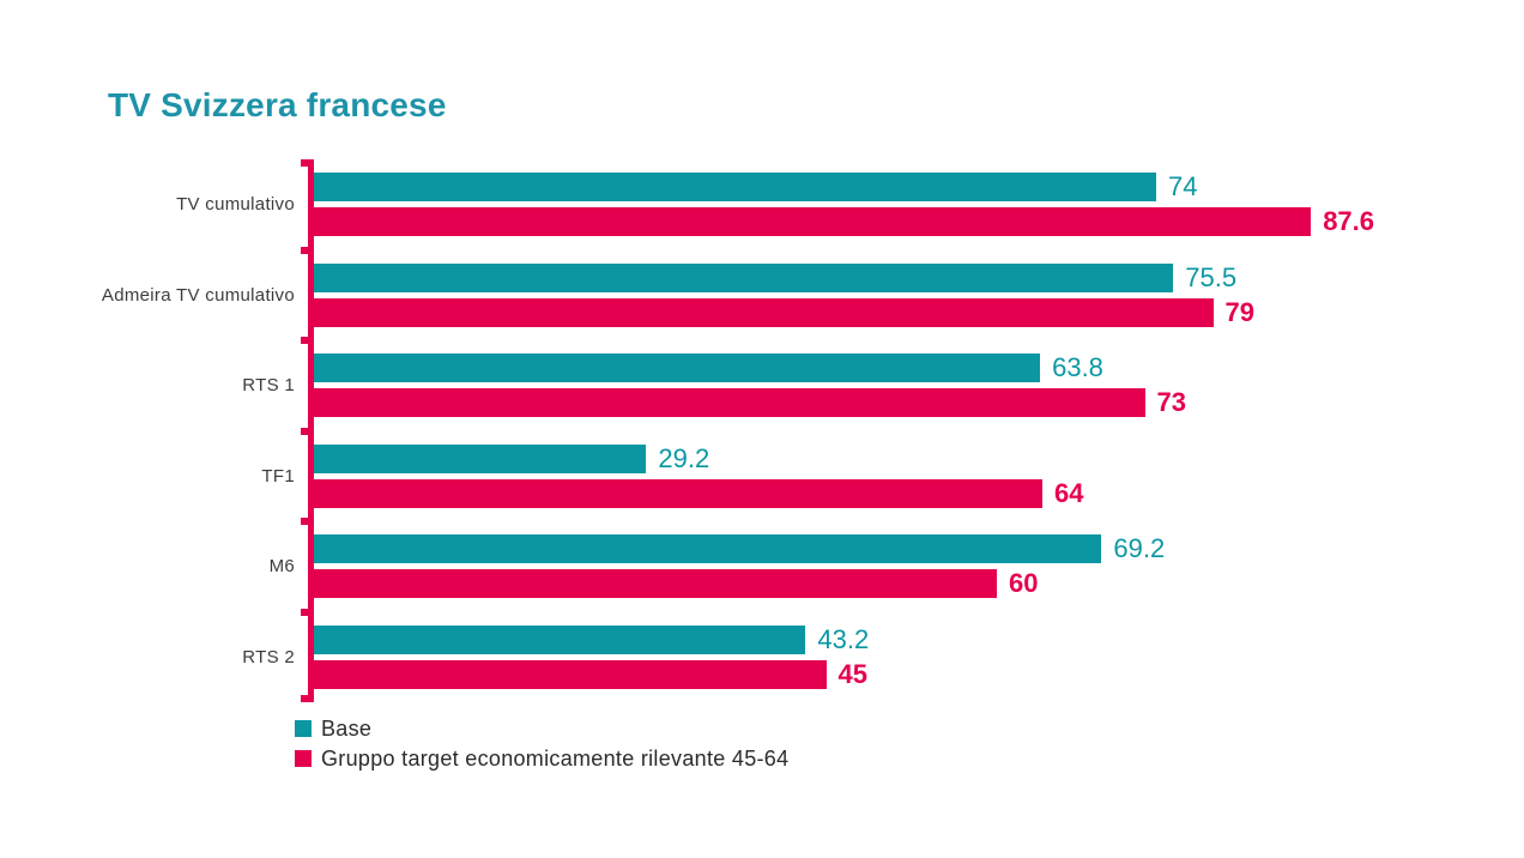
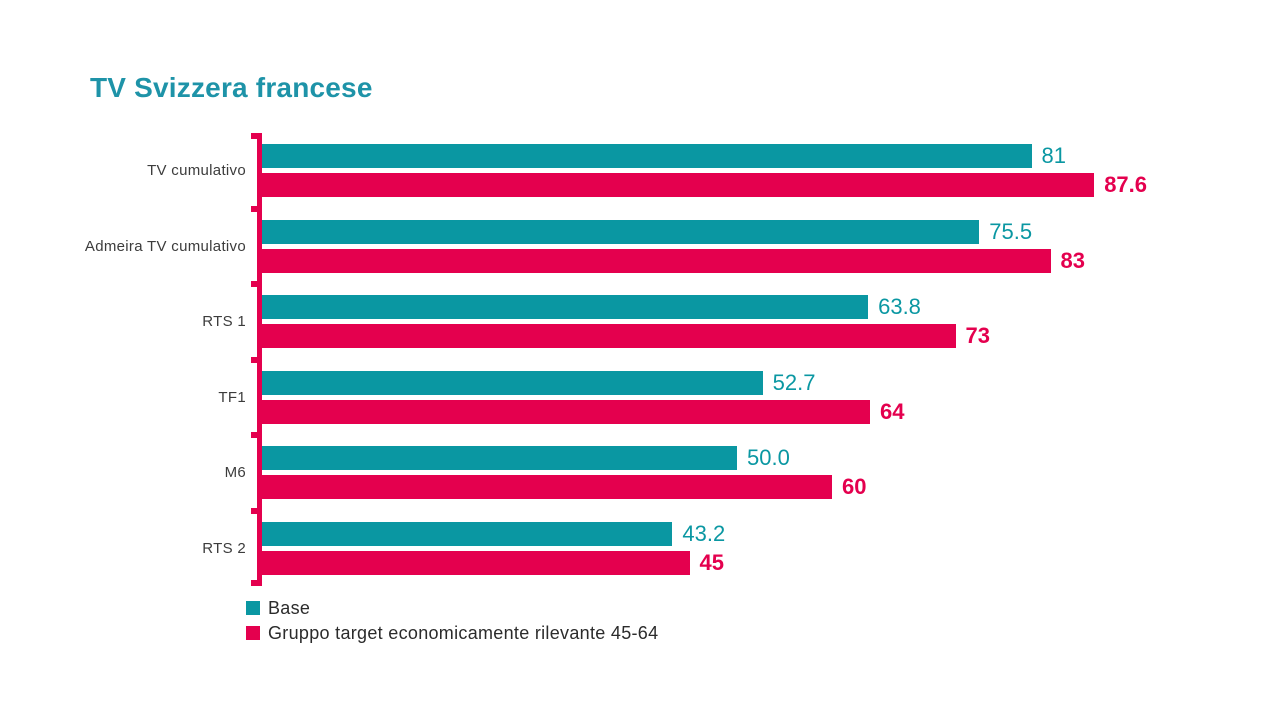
Base/TV cumulativo: 74 -> 81
Gruppo target economicamente rilevante 45-64/Admeira TV cumulativo: 79 -> 83
Base/TF1: 29.2 -> 52.7
Base/M6: 69.2 -> 50.0
